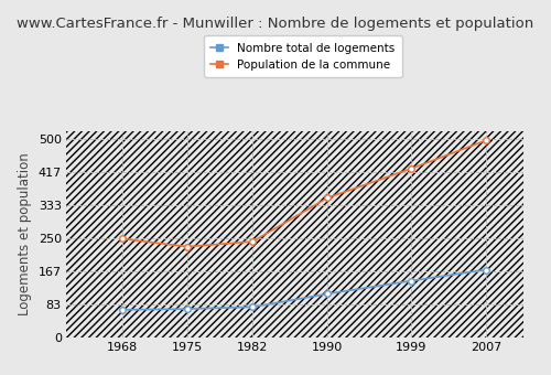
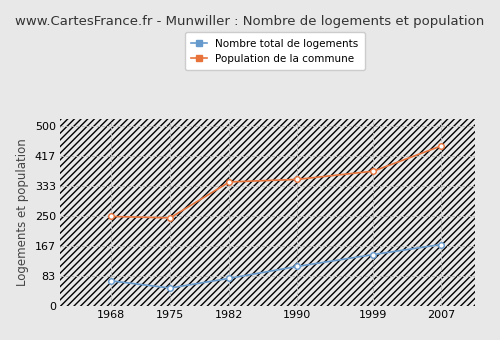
Nombre total de logements/1975: 72 -> 50
Population de la commune/1975: 229 -> 245
Population de la commune/1982: 242 -> 345
Population de la commune/1999: 426 -> 375
Population de la commune/2007: 497 -> 445
